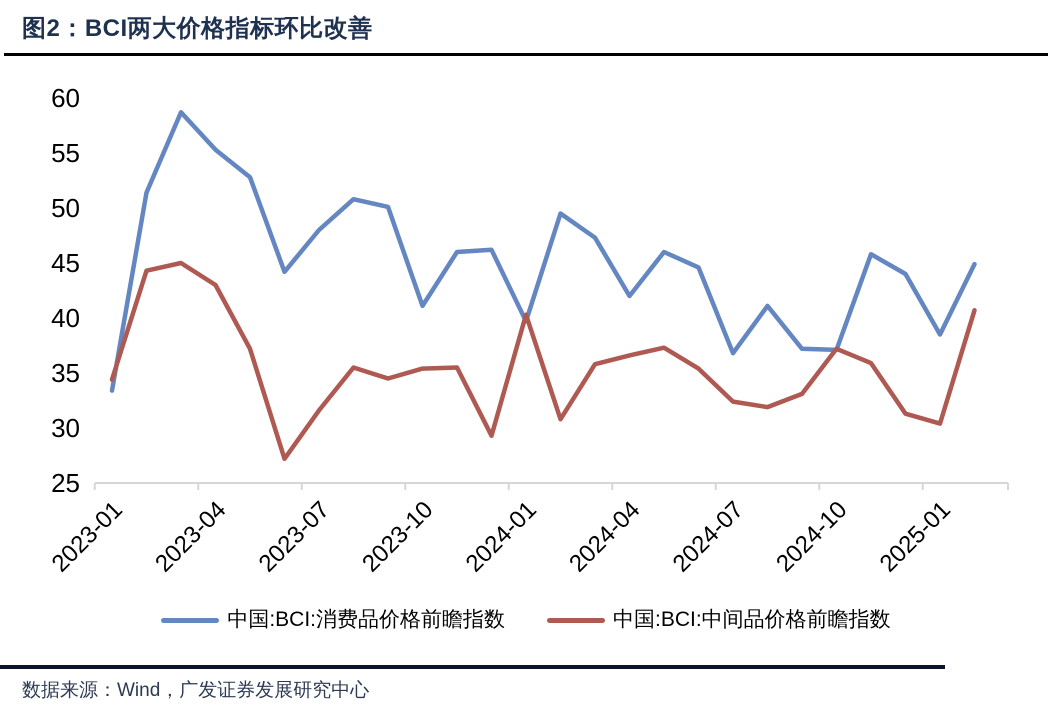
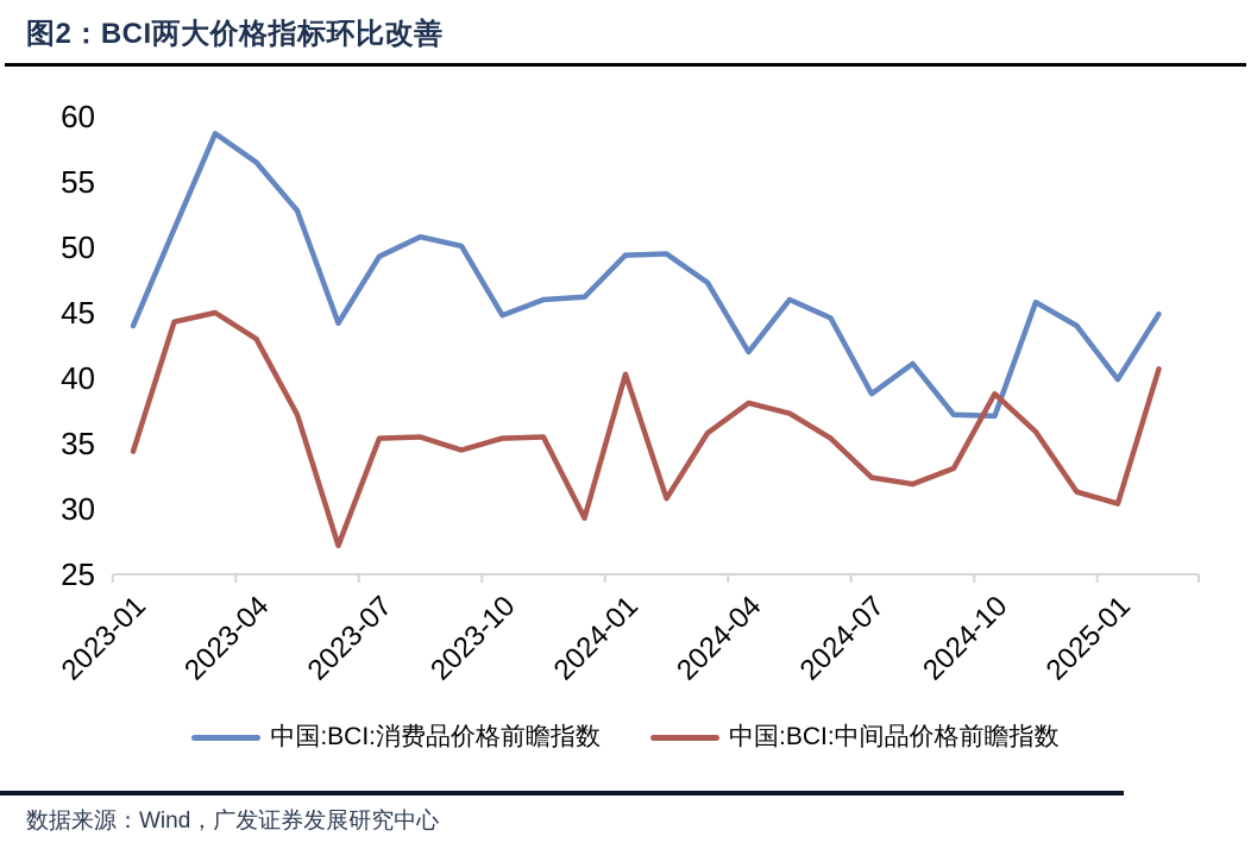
中国:BCI:消费品价格前瞻指数/2023-01: 33.4 -> 44.0
中国:BCI:消费品价格前瞻指数/2023-04: 55.3 -> 56.5
中国:BCI:消费品价格前瞻指数/2023-07: 48.0 -> 49.3
中国:BCI:中间品价格前瞻指数/2023-07: 31.6 -> 35.4
中国:BCI:消费品价格前瞻指数/2023-10: 41.1 -> 44.8
中国:BCI:消费品价格前瞻指数/2024-01: 39.7 -> 49.4
中国:BCI:中间品价格前瞻指数/2024-04: 36.6 -> 38.1
中国:BCI:消费品价格前瞻指数/2024-07: 36.8 -> 38.8
中国:BCI:中间品价格前瞻指数/2024-10: 37.2 -> 38.8
中国:BCI:消费品价格前瞻指数/2025-01: 38.5 -> 39.9
